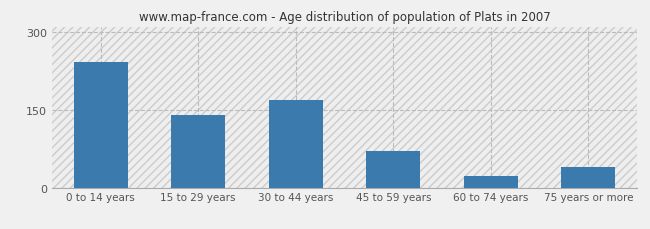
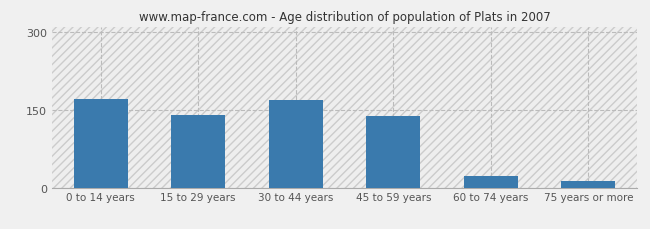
0 to 14 years: 242 -> 170
45 to 59 years: 70 -> 137
75 years or more: 40 -> 13
